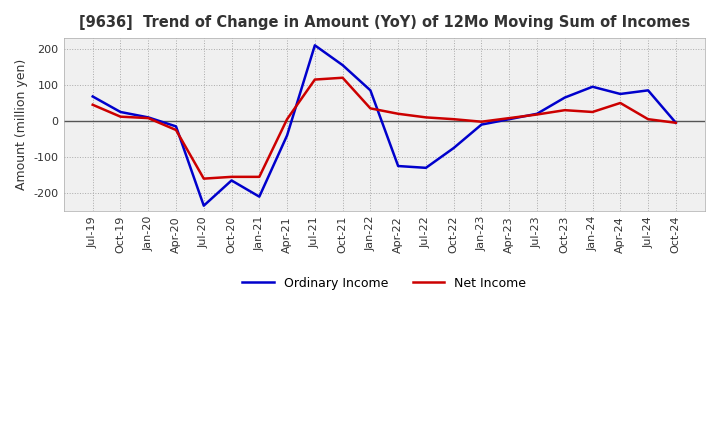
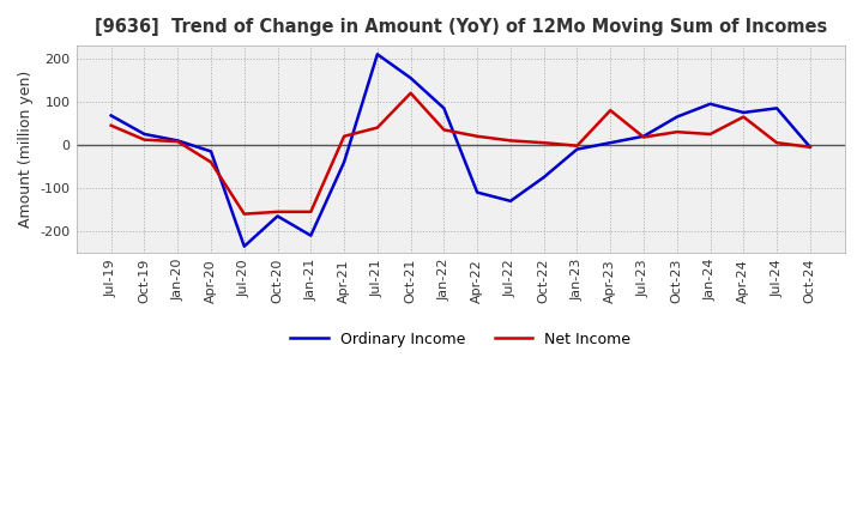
Net Income/Apr-20: -25 -> -40
Net Income/Apr-21: 5 -> 20
Net Income/Jul-21: 115 -> 40
Ordinary Income/Apr-22: -125 -> -110
Net Income/Apr-23: 8 -> 80
Net Income/Apr-24: 50 -> 65
